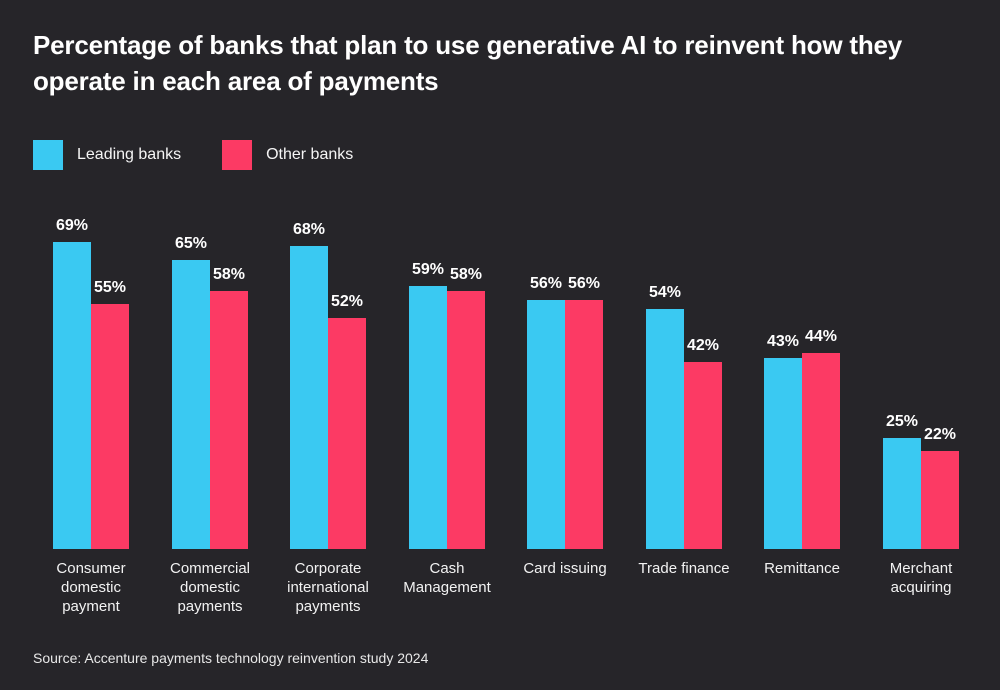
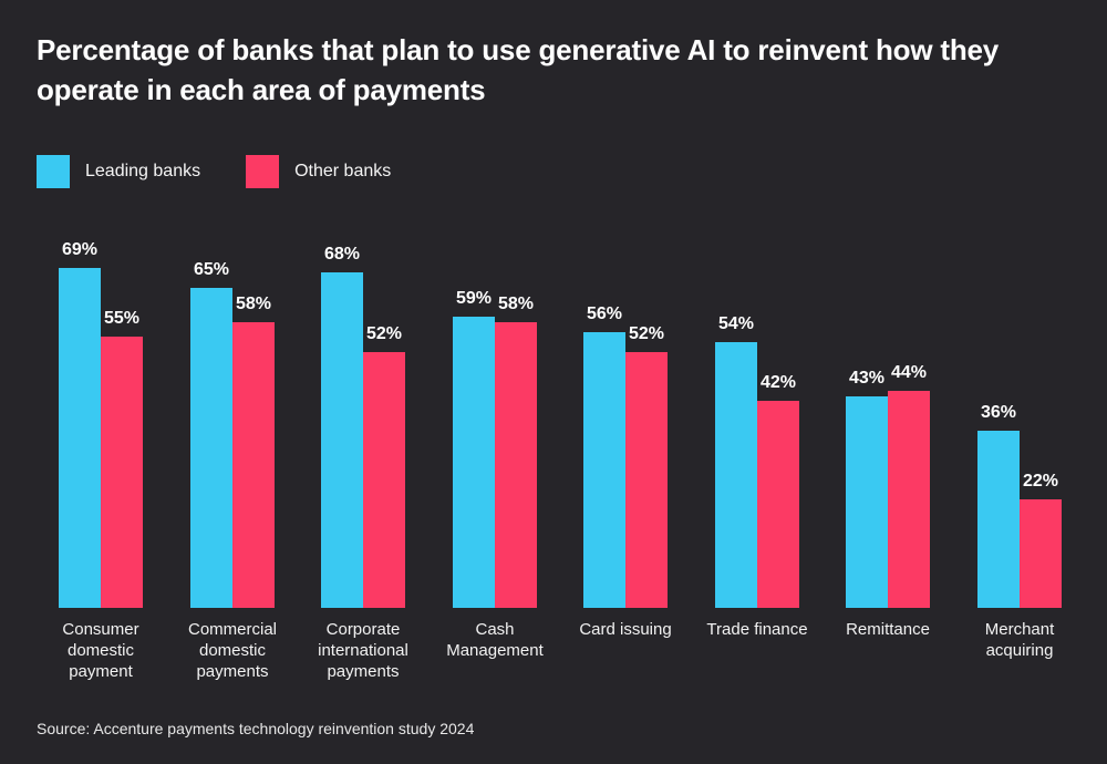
Other banks/Card issuing: 56% -> 52%
Leading banks/Merchant acquiring: 25% -> 36%
